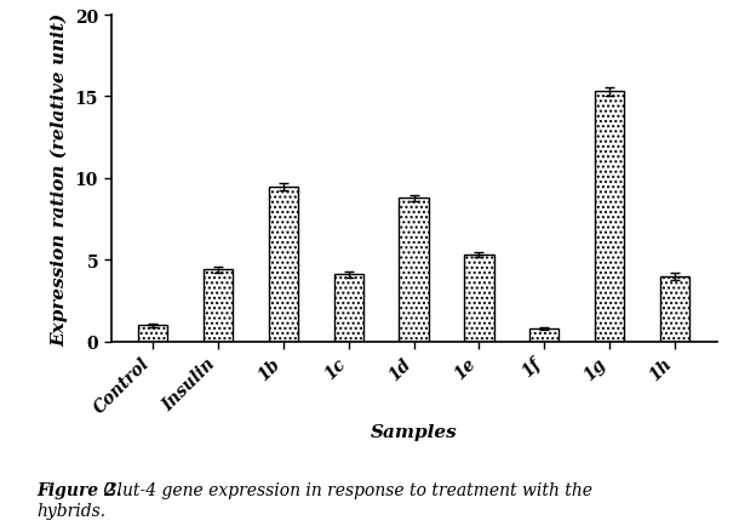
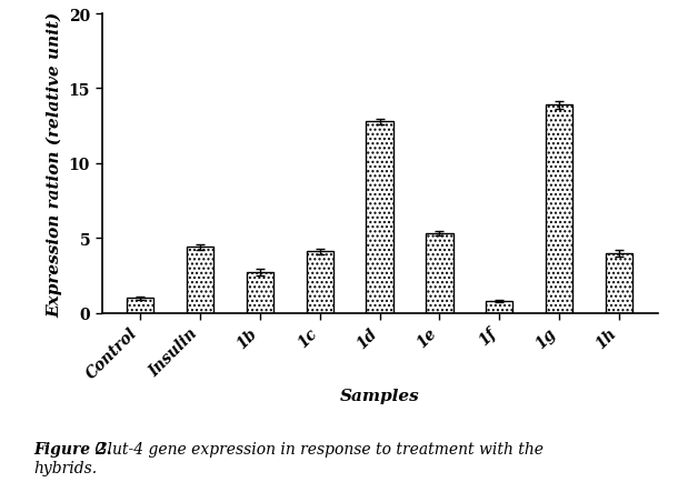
1b: 9.5 -> 2.7
1d: 8.8 -> 12.8
1g: 15.3 -> 13.9
